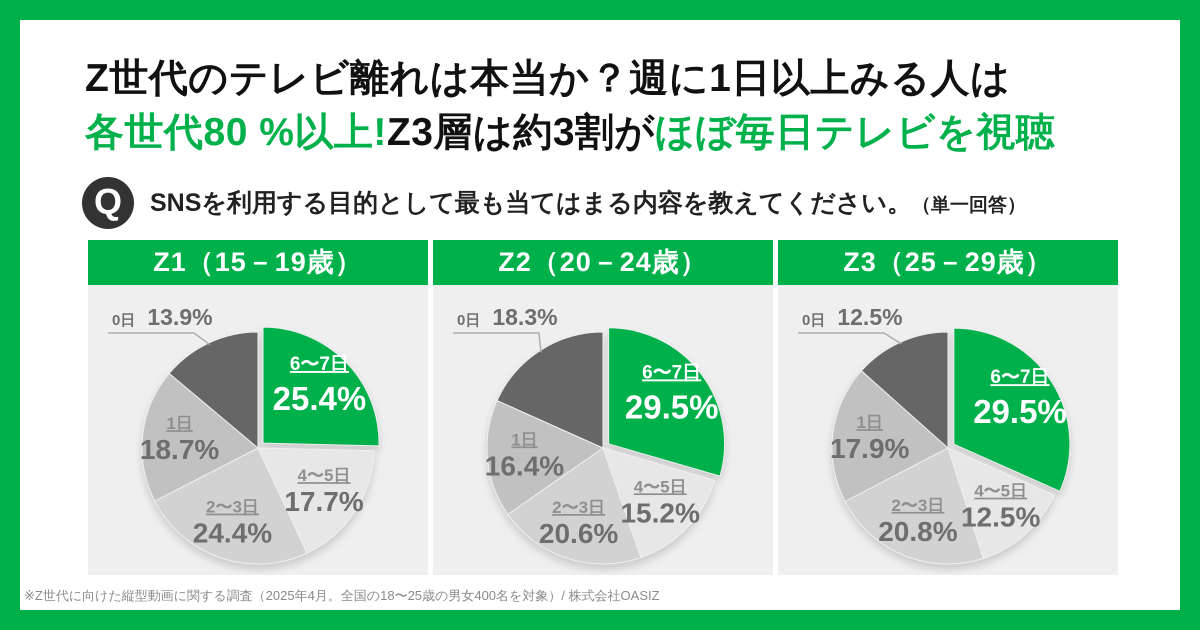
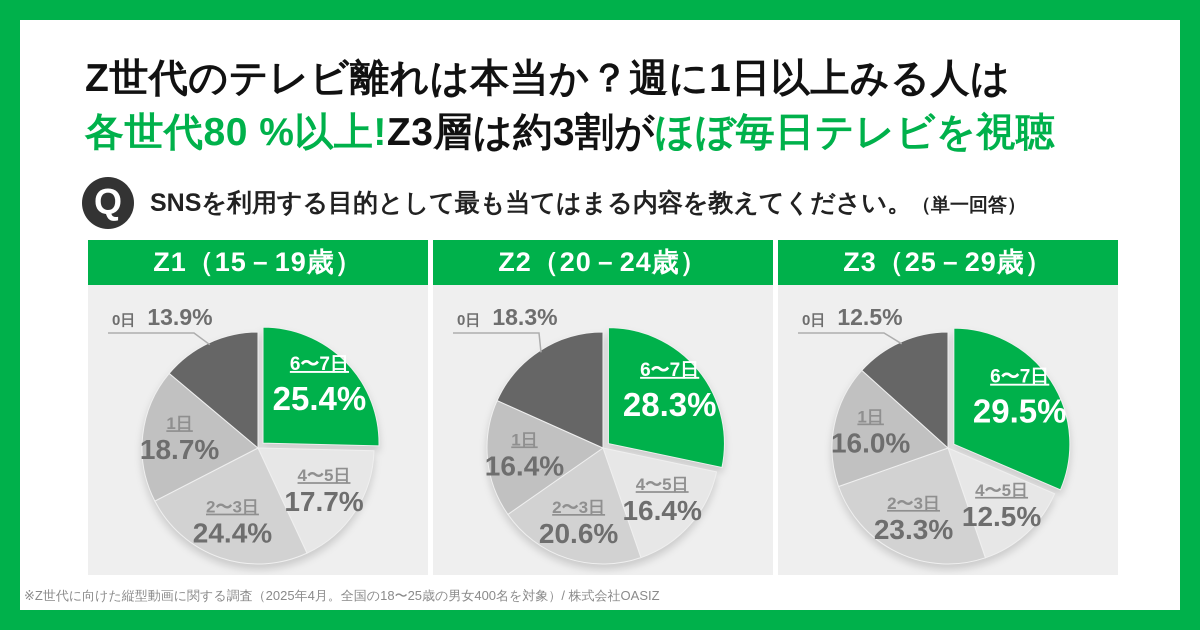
Z2（20－24歳）/6〜7日: 29.5% -> 28.3%
Z2（20－24歳）/4〜5日: 15.2% -> 16.4%
Z3（25－29歳）/2〜3日: 20.8% -> 23.3%
Z3（25－29歳）/1日: 17.9% -> 16.0%
